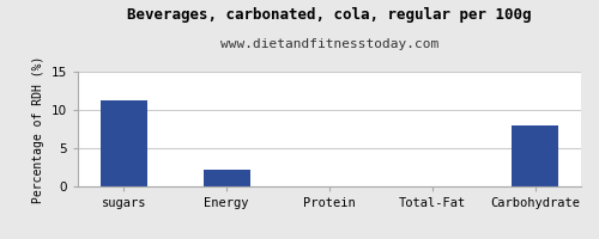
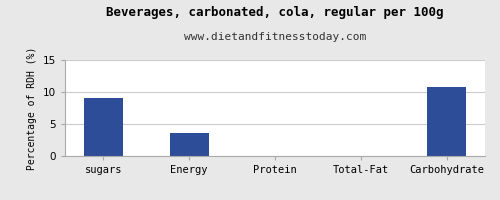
sugars: 11.2 -> 9.0
Energy: 2.2 -> 3.6
Carbohydrate: 8.0 -> 10.8
